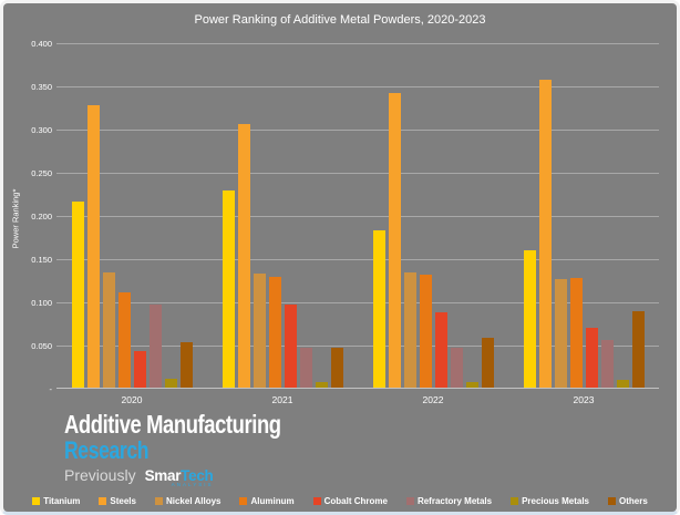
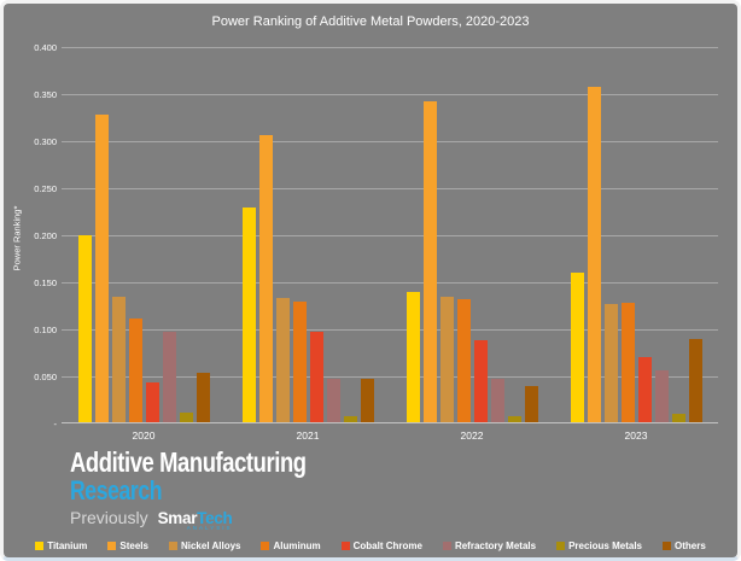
Titanium/2020: 0.22 -> 0.20
Titanium/2022: 0.18 -> 0.14
Others/2022: 0.06 -> 0.04
